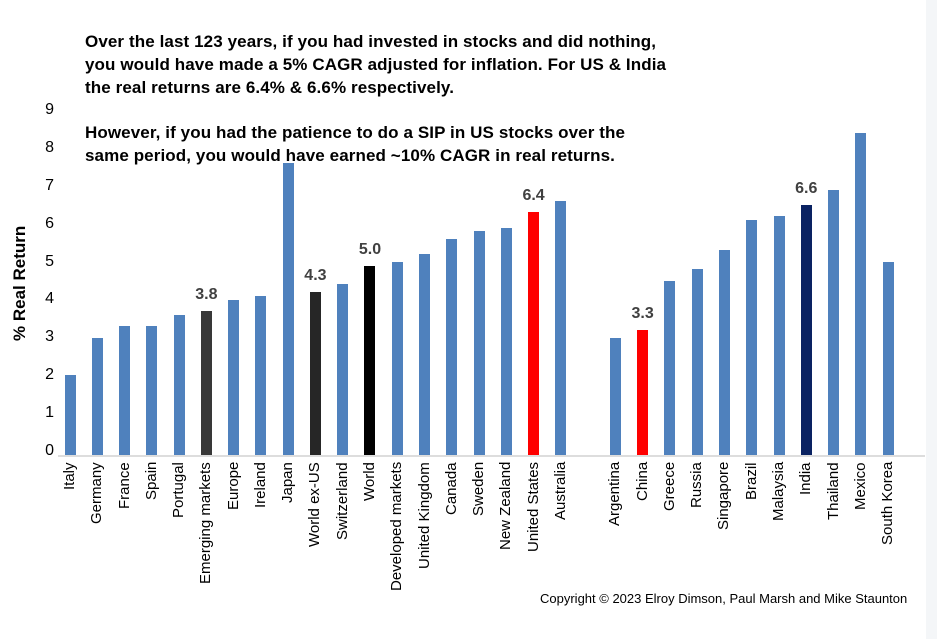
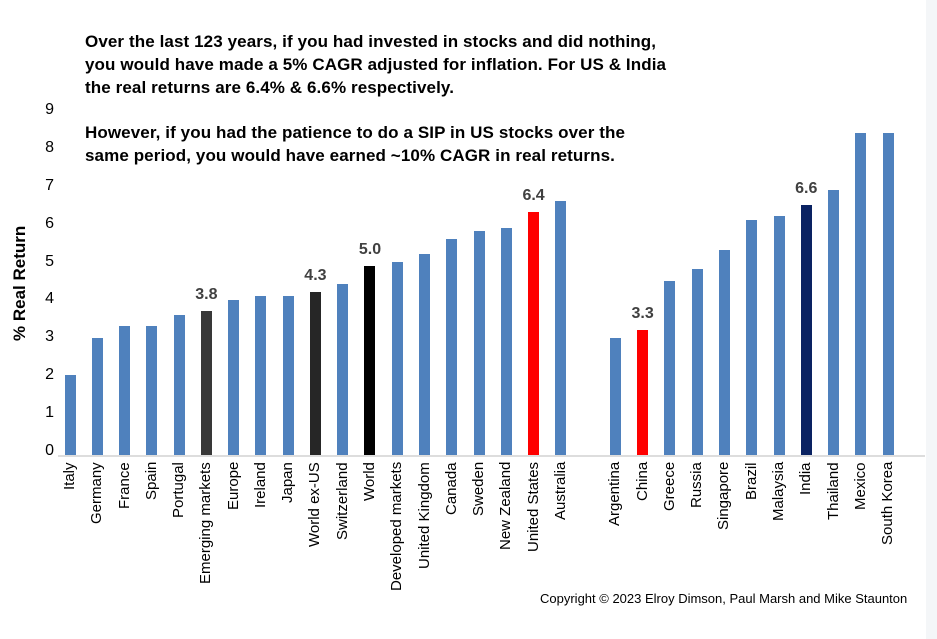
Japan: 7.7 -> 4.2
South Korea: 5.1 -> 8.5
